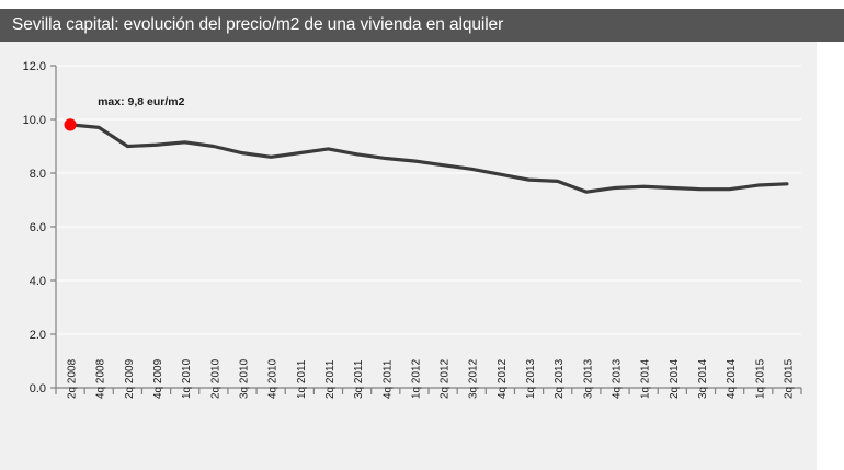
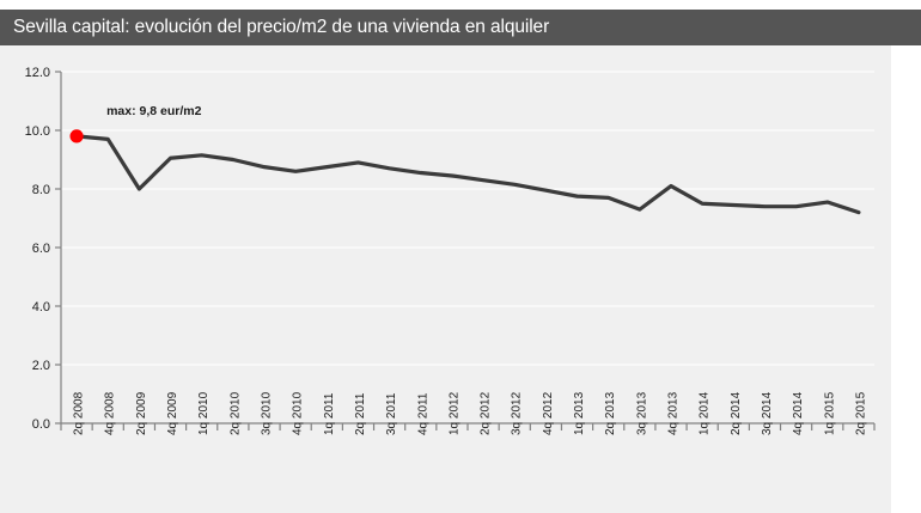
2q 2009: 9.0 -> 8.0
4q 2013: 7.5 -> 8.1
2q 2015: 7.6 -> 7.2
